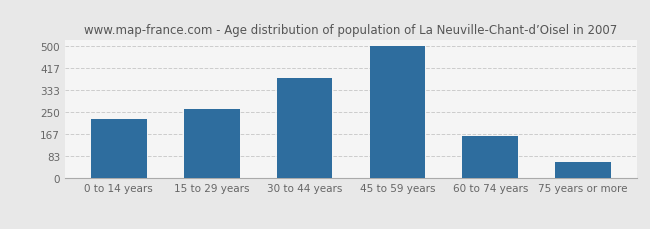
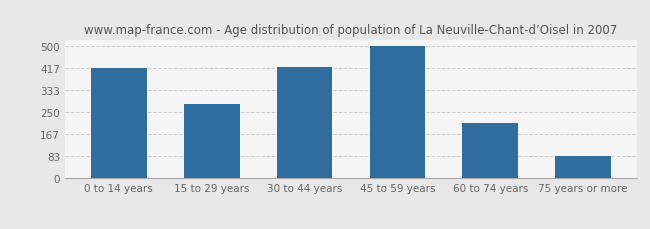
0 to 14 years: 225 -> 417
15 to 29 years: 260 -> 281
30 to 44 years: 380 -> 419
60 to 74 years: 160 -> 208
75 years or more: 60 -> 83
